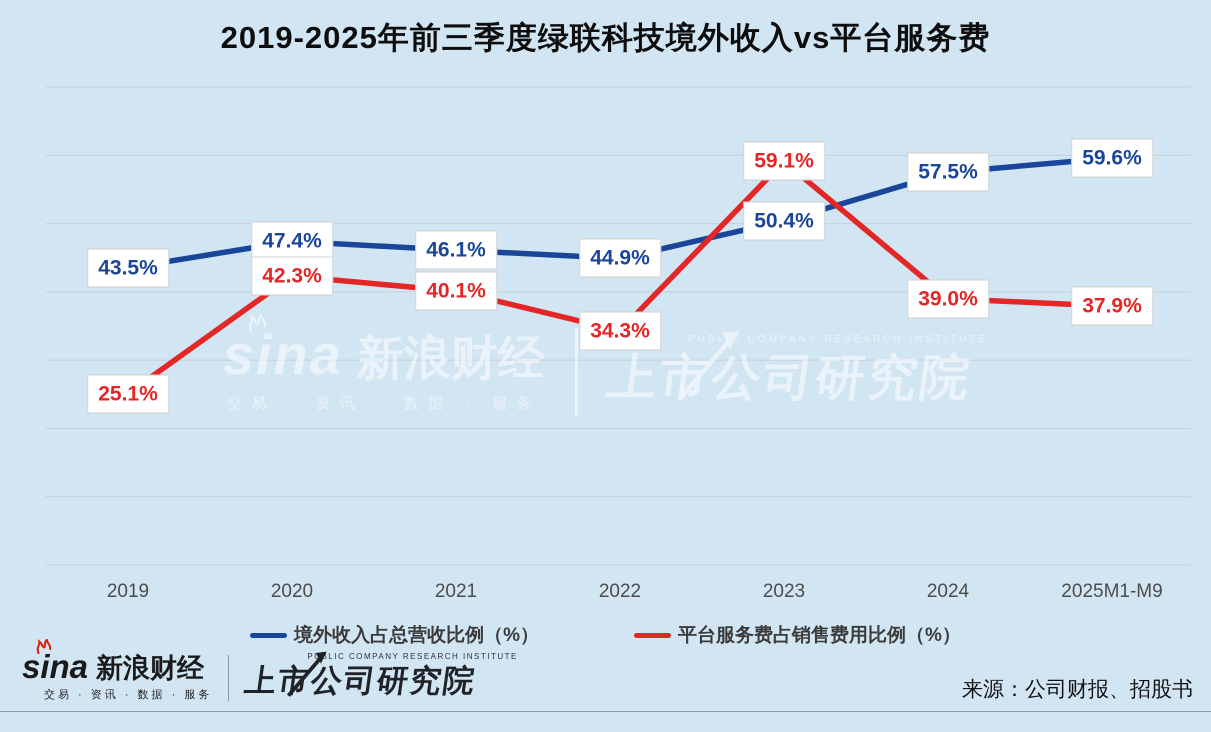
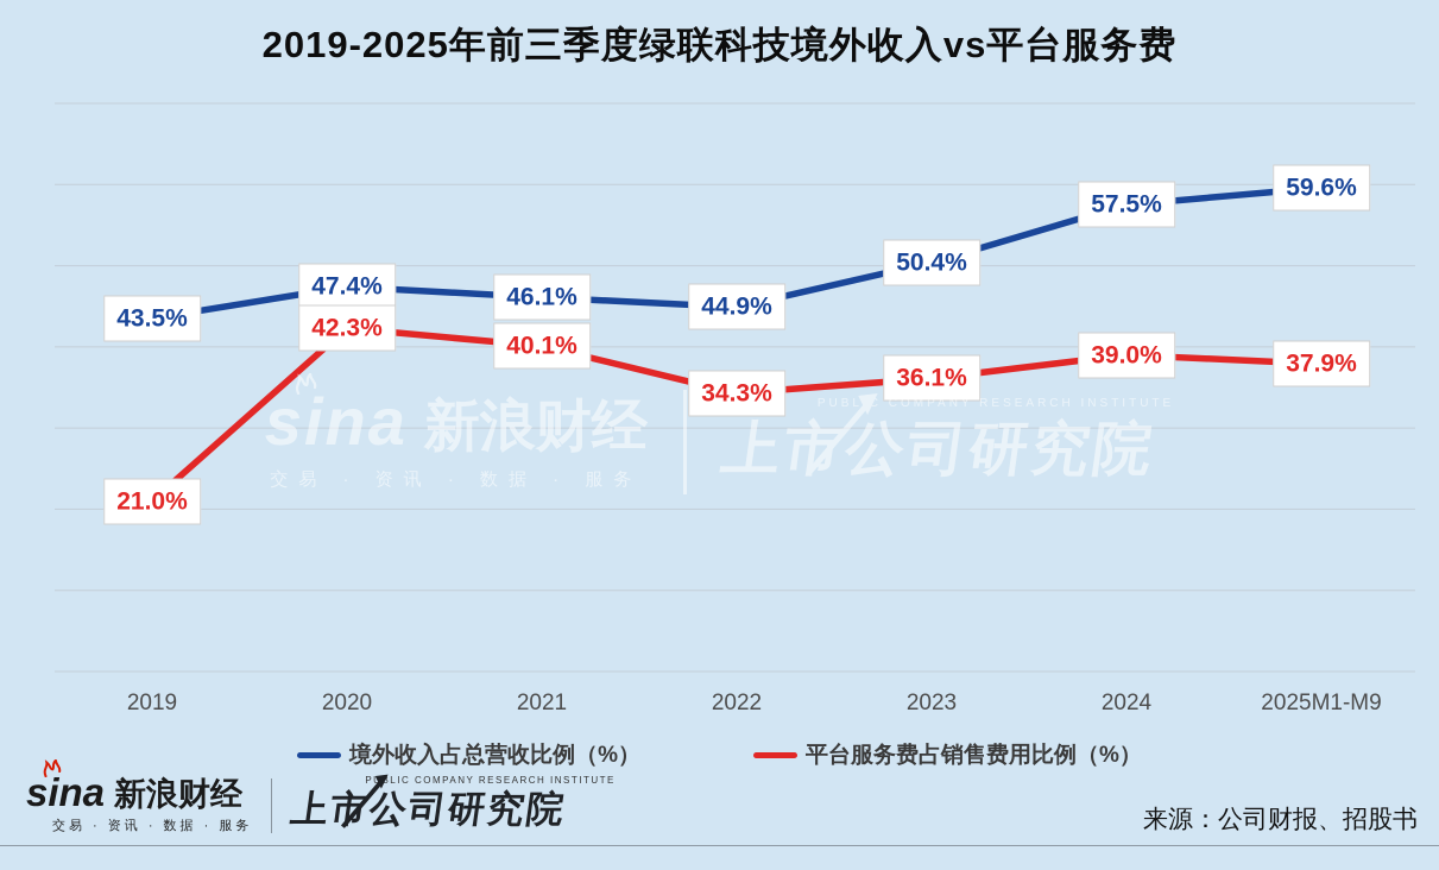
平台服务费占销售费用比例（%）/2019: 25.1% -> 21.0%
平台服务费占销售费用比例（%）/2023: 59.1% -> 36.1%
